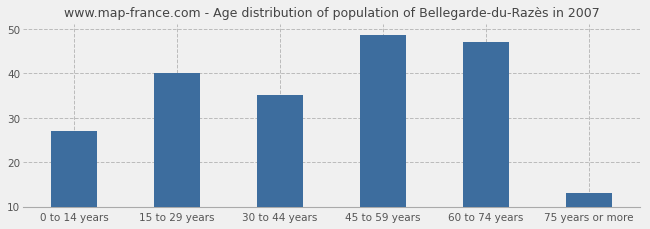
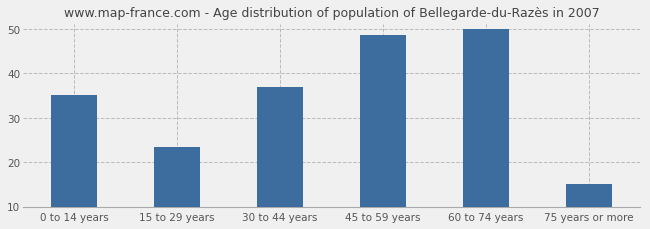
0 to 14 years: 27.0 -> 35.0
15 to 29 years: 40.0 -> 23.5
30 to 44 years: 35.0 -> 37.0
60 to 74 years: 47.0 -> 50.0
75 years or more: 13.0 -> 15.0
